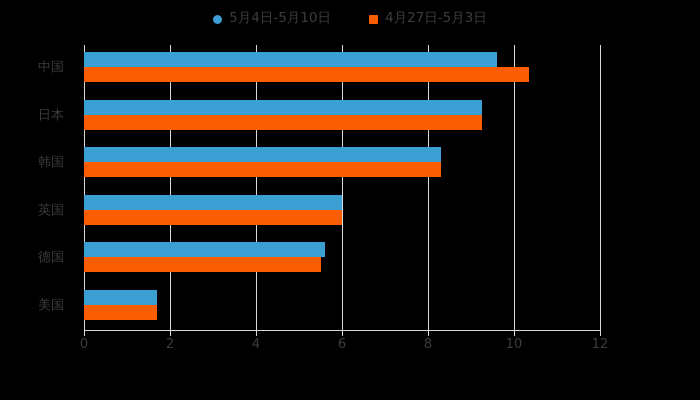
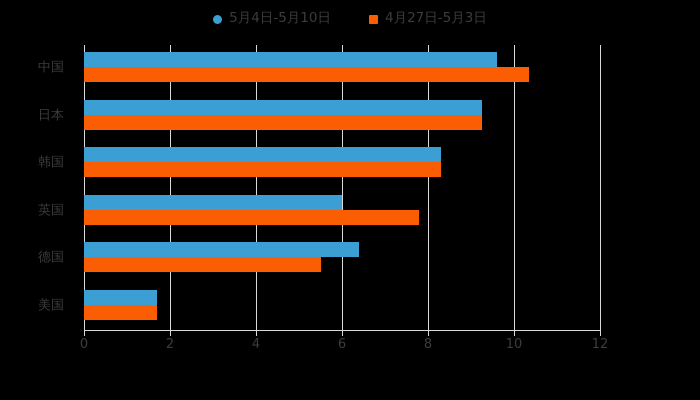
4月27日-5月3日/英国: 6.0 -> 7.8
5月4日-5月10日/德国: 5.6 -> 6.4
